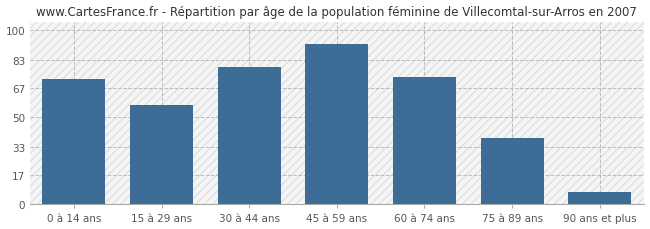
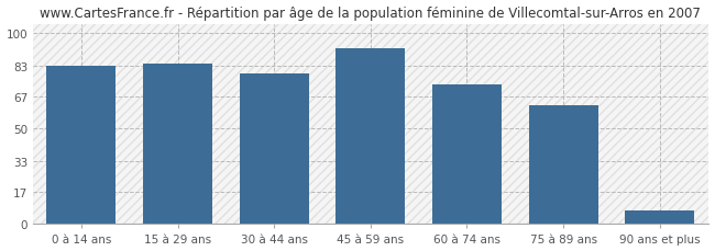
0 à 14 ans: 72 -> 83
15 à 29 ans: 57 -> 84
75 à 89 ans: 38 -> 62
